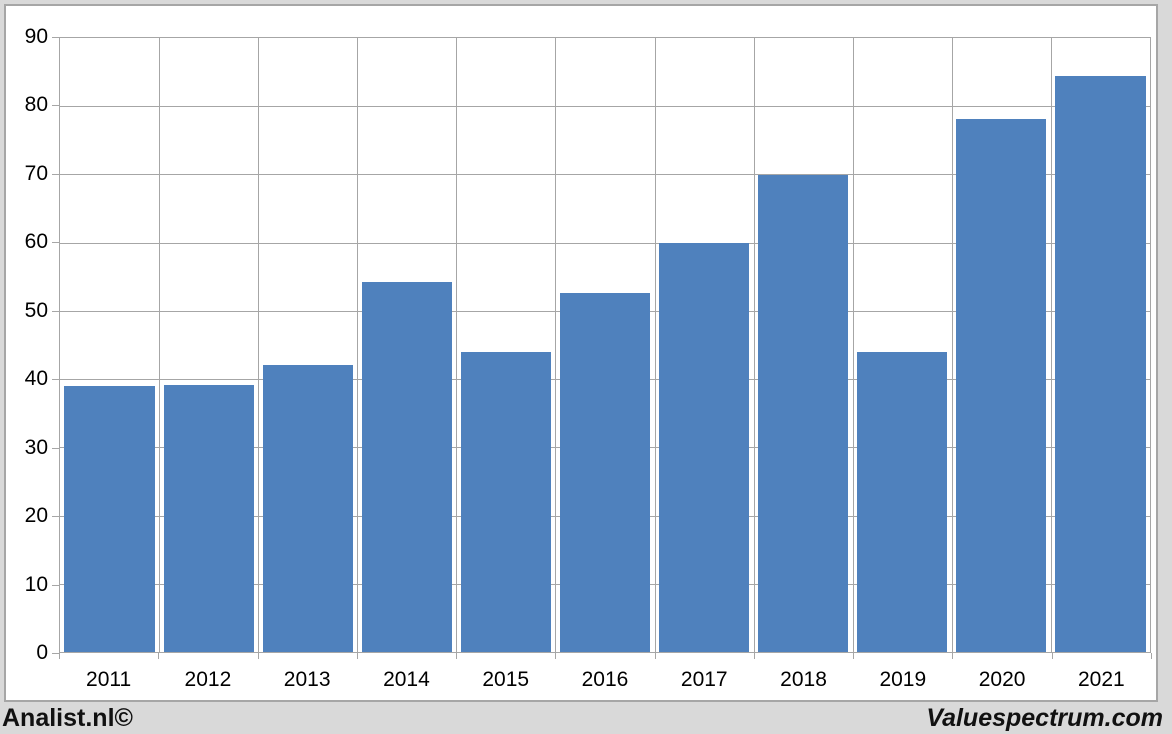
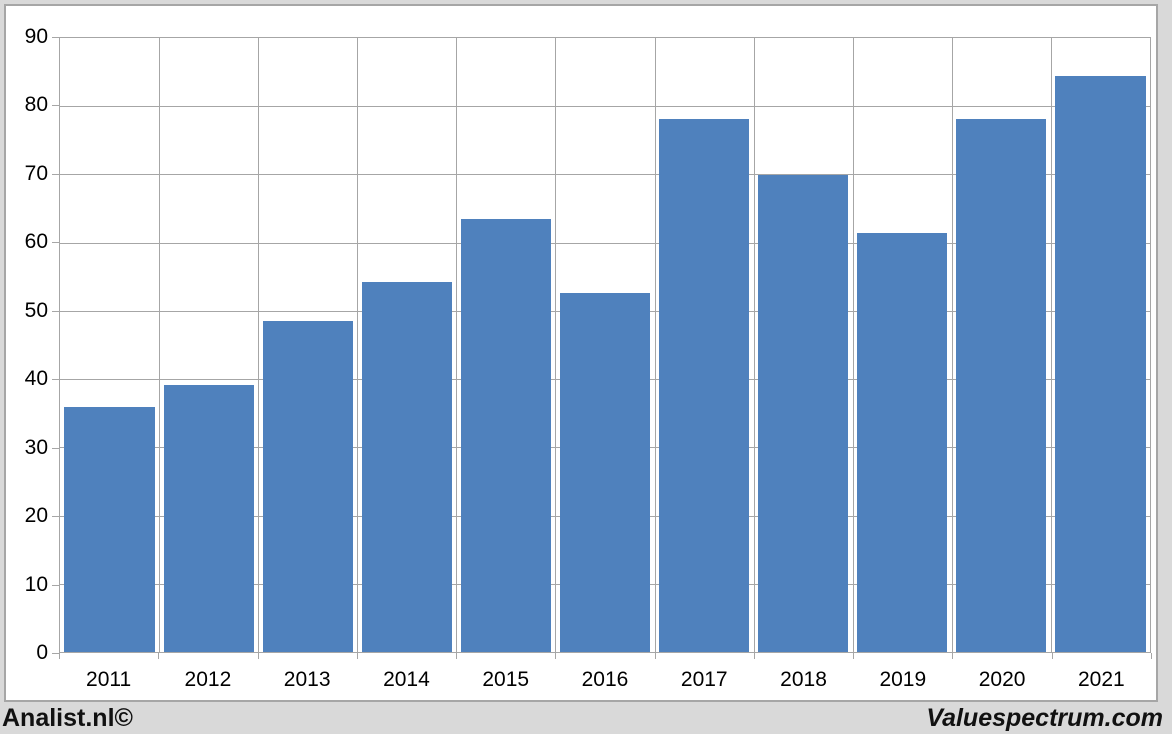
2011: 39 -> 36
2013: 42 -> 48
2015: 44 -> 64
2017: 60 -> 78
2019: 44 -> 61
